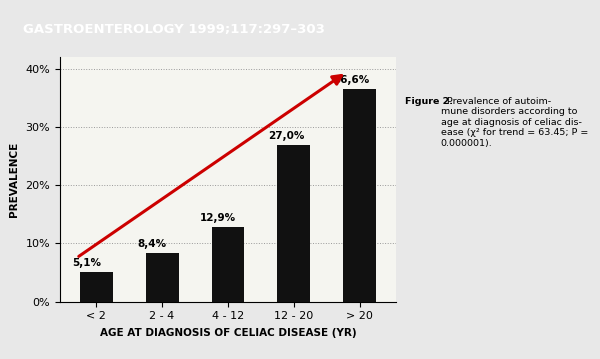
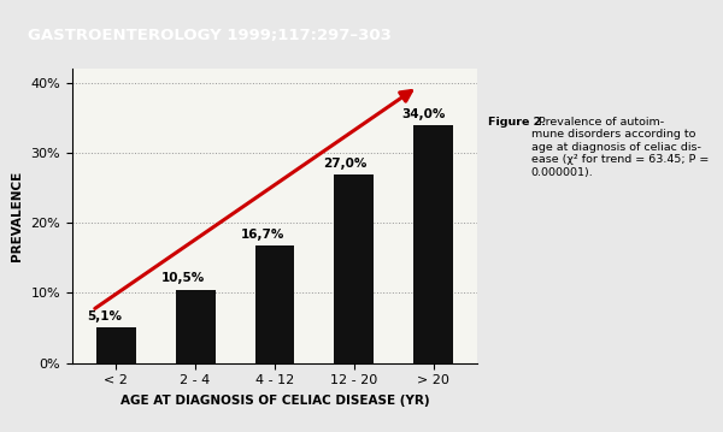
2 - 4: 8,4% -> 10,5%
4 - 12: 12,9% -> 16,7%
> 20: 36,6% -> 34,0%
